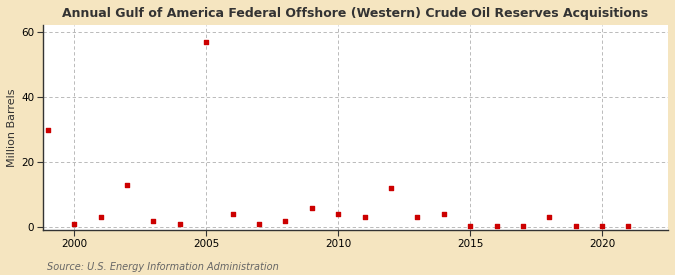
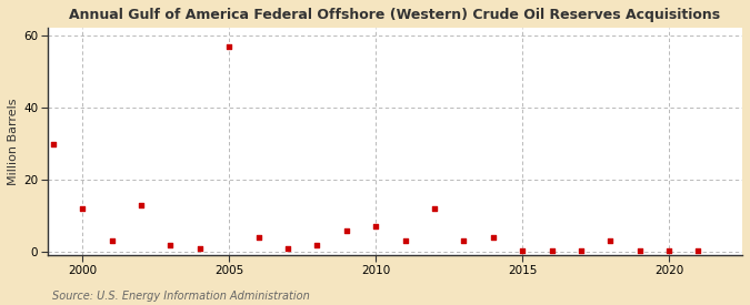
2000: 1.0 -> 12.0
2010: 4.0 -> 7.0
